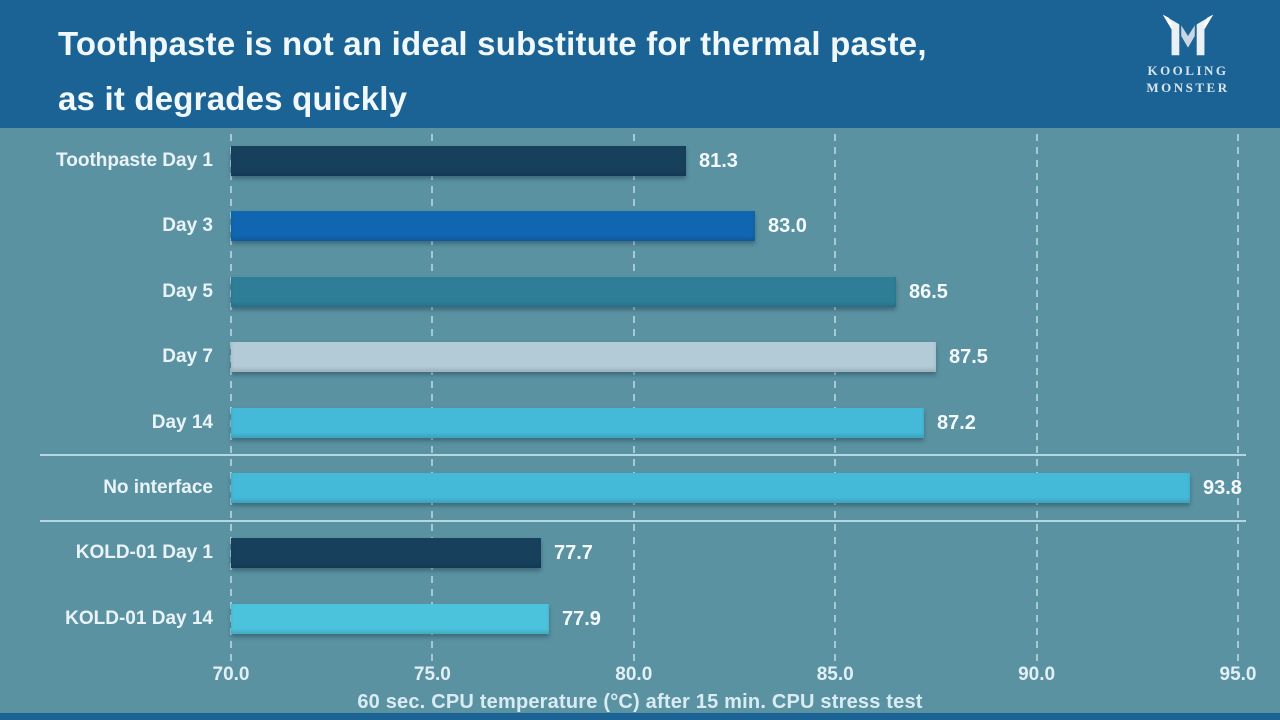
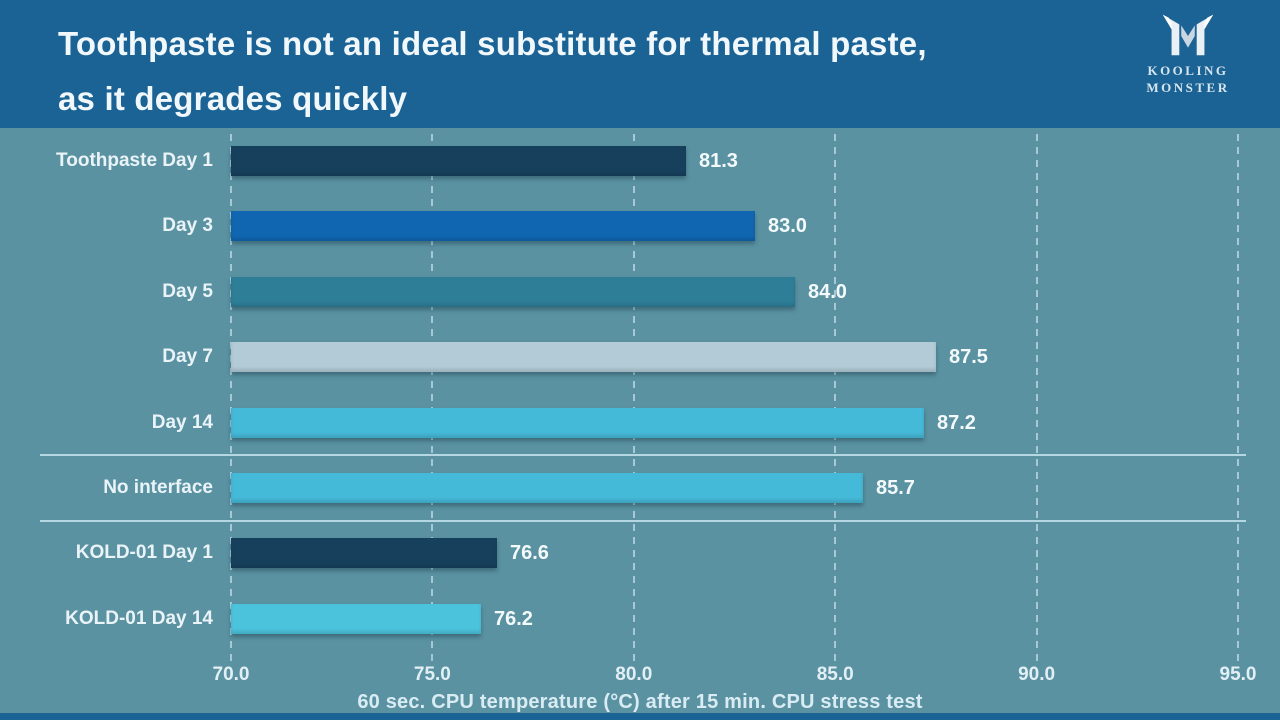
Day 5: 86.5 -> 84.0
No interface: 93.8 -> 85.7
KOLD-01 Day 1: 77.7 -> 76.6
KOLD-01 Day 14: 77.9 -> 76.2
